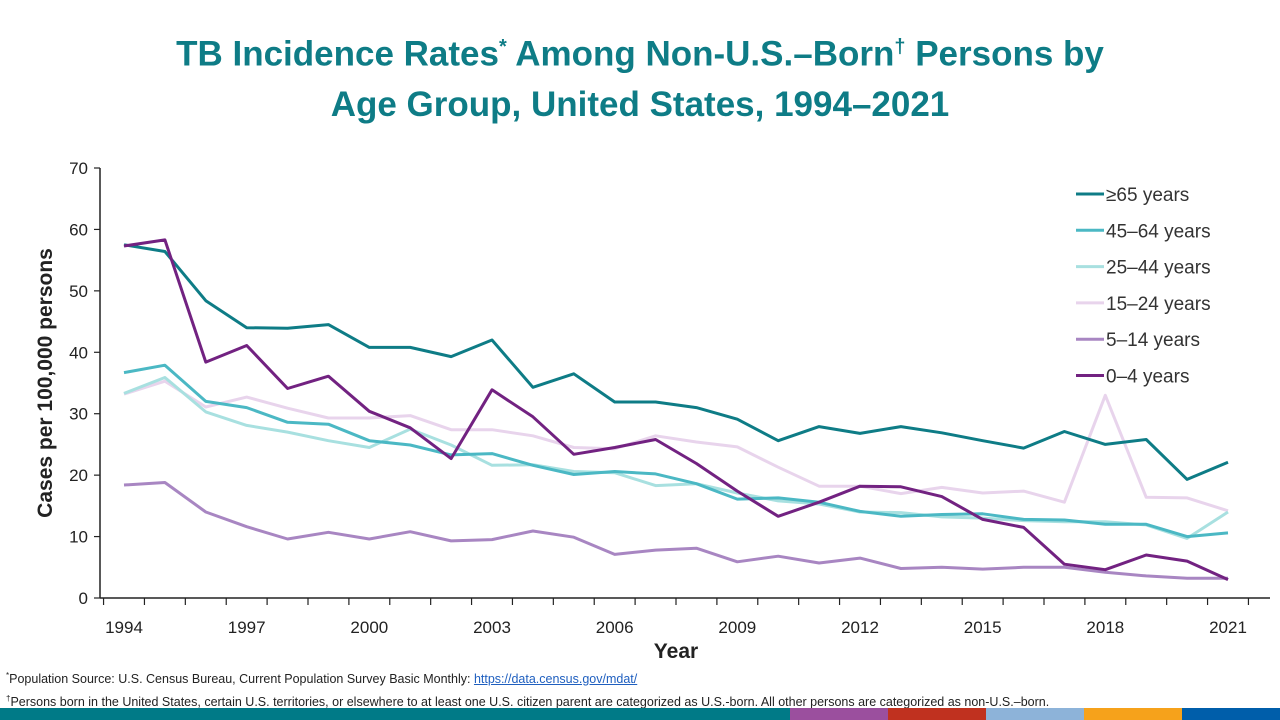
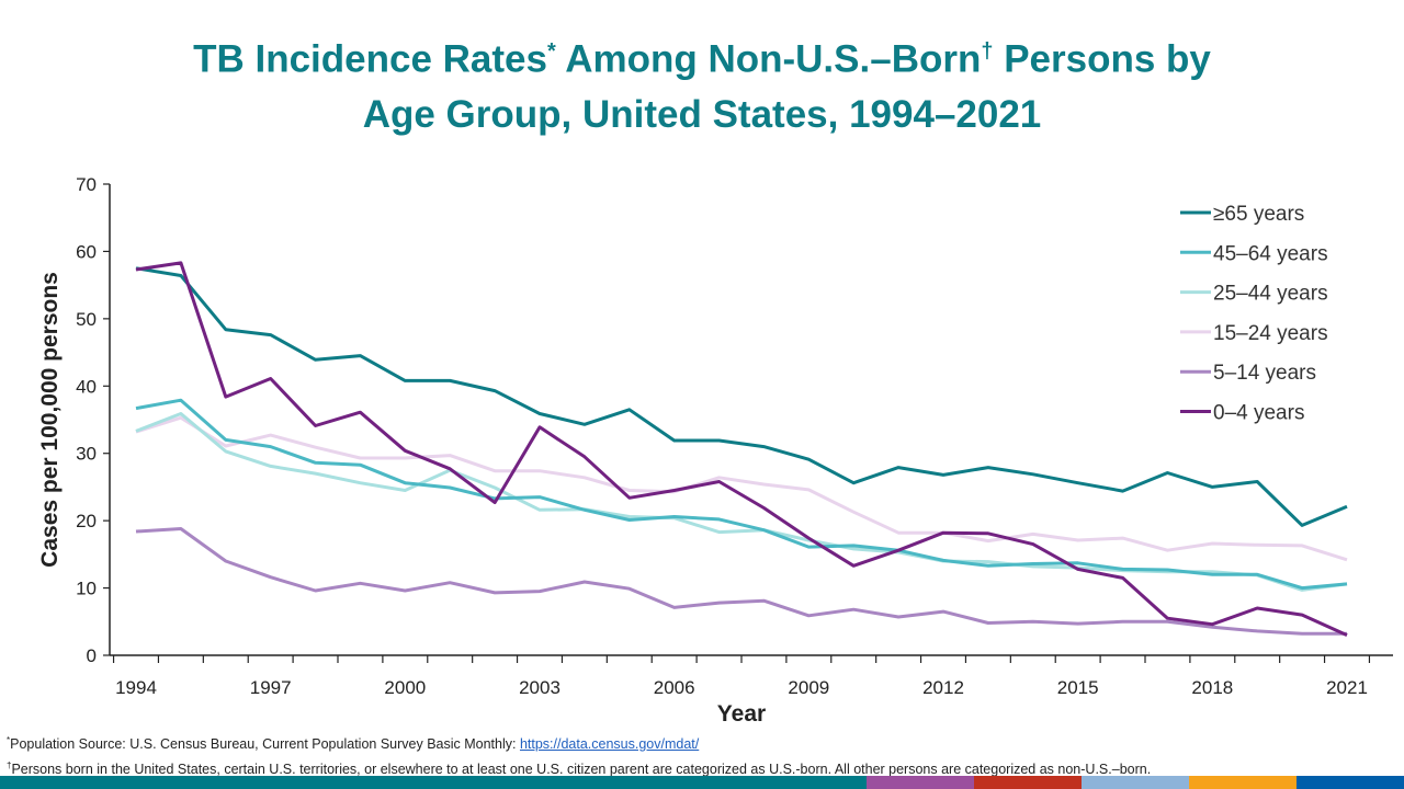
≥65 years/1997: 44 -> 48
≥65 years/2003: 42 -> 36
15–24 years/2018: 33 -> 17
25–44 years/2021: 14 -> 11
